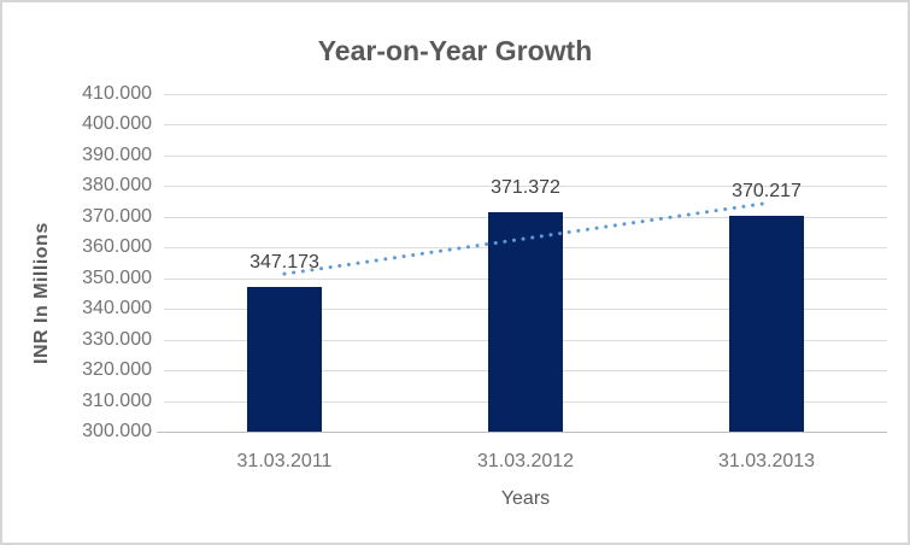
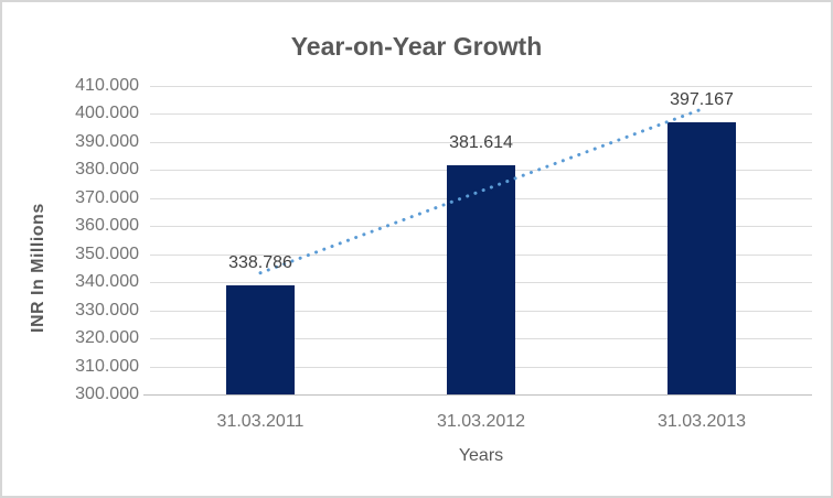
31.03.2011: 347.173 -> 338.786
31.03.2012: 371.372 -> 381.614
31.03.2013: 370.217 -> 397.167
